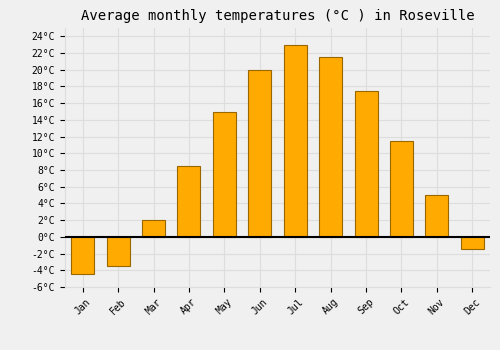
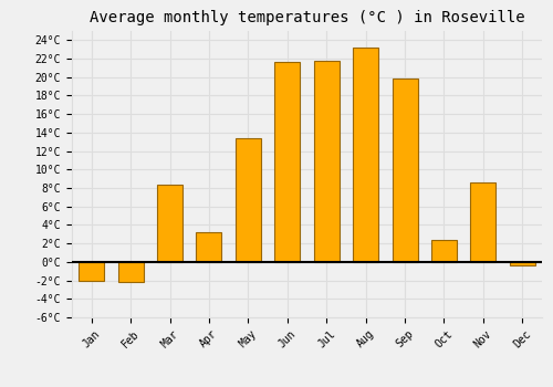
Jan: -4.5°C -> -2.0°C
Feb: -3.5°C -> -2.2°C
Mar: 2.0°C -> 8.4°C
Apr: 8.5°C -> 3.2°C
May: 15.0°C -> 13.4°C
Jun: 20.0°C -> 21.6°C
Jul: 23.0°C -> 21.8°C
Aug: 21.5°C -> 23.2°C
Sep: 17.5°C -> 19.8°C
Oct: 11.5°C -> 2.4°C
Nov: 5.0°C -> 8.6°C
Dec: -1.5°C -> -0.4°C
